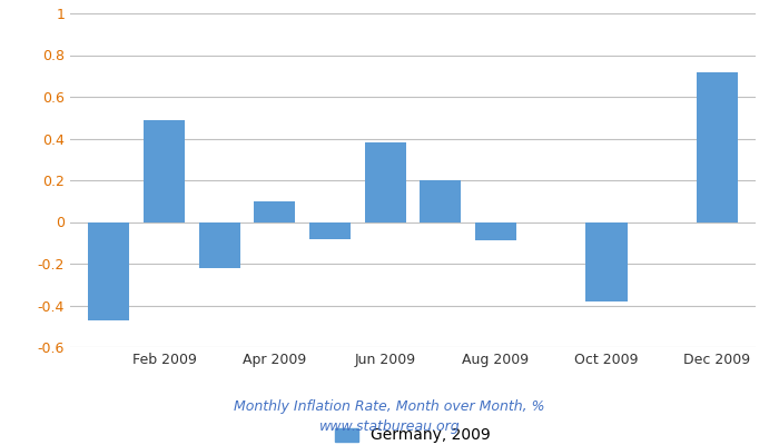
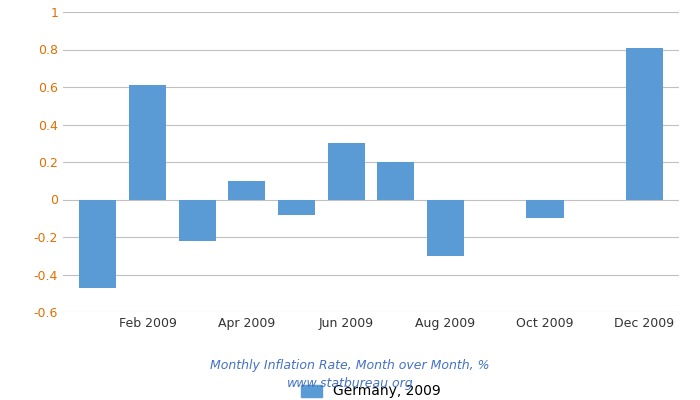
Feb 2009: 0.49 -> 0.61
Jun 2009: 0.38 -> 0.30
Aug 2009: -0.09 -> -0.30
Oct 2009: -0.38 -> -0.10
Dec 2009: 0.72 -> 0.81
